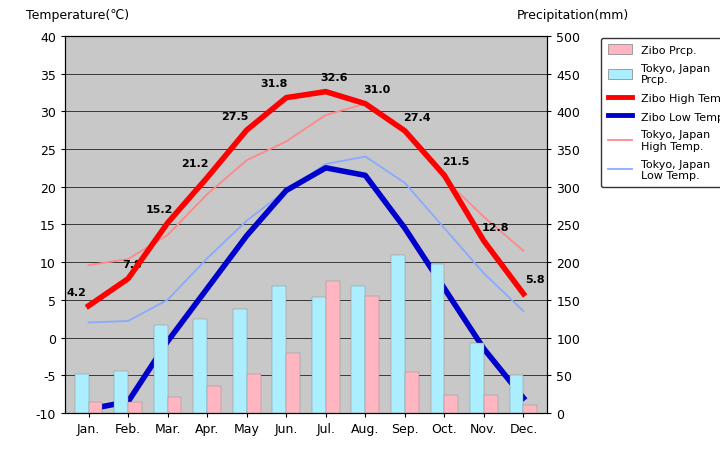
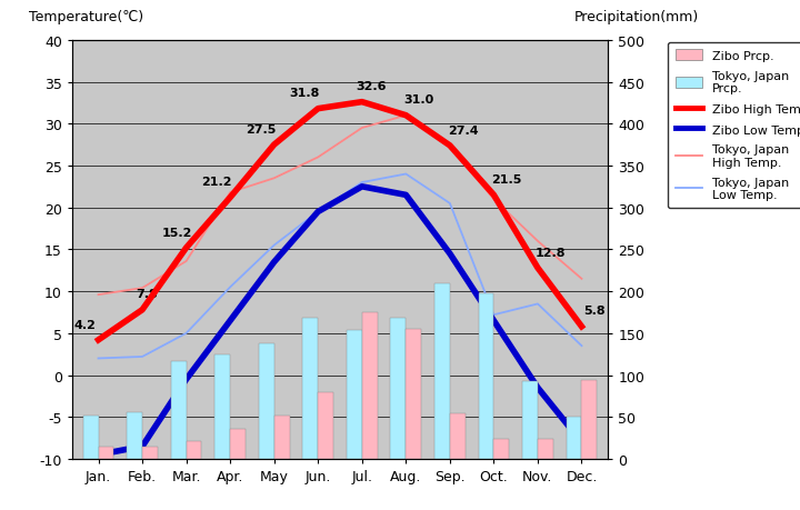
Tokyo, Japan High Temp./Apr.: 19.0 -> 21.8
Tokyo, Japan Low Temp./Oct.: 14.5 -> 7.2
Zibo Prcp./Dec.: 11 -> 94
